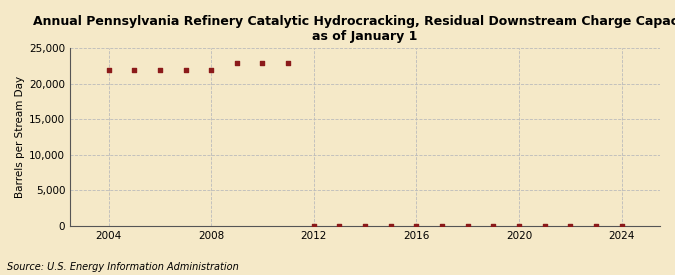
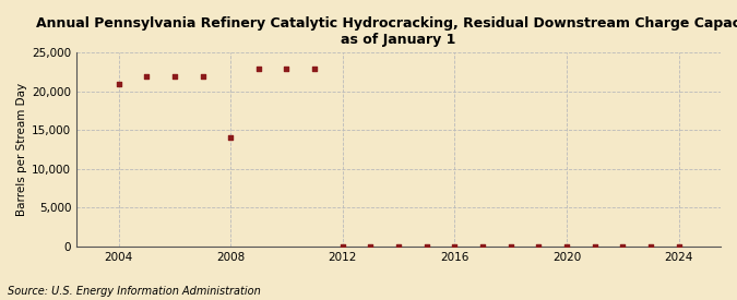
2004: 22,000 -> 21,000
2008: 22,000 -> 14,000
